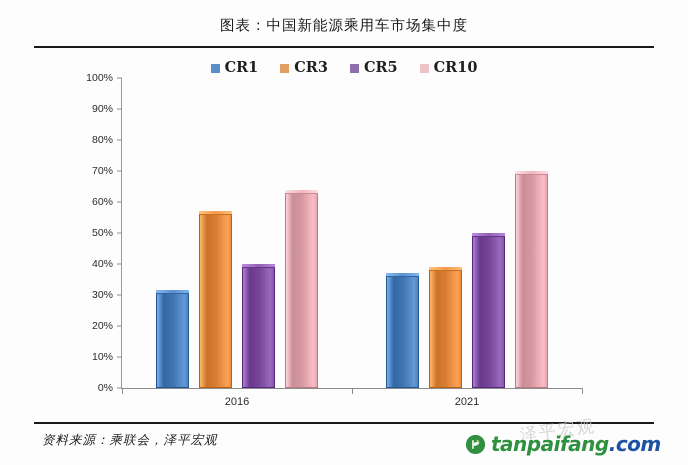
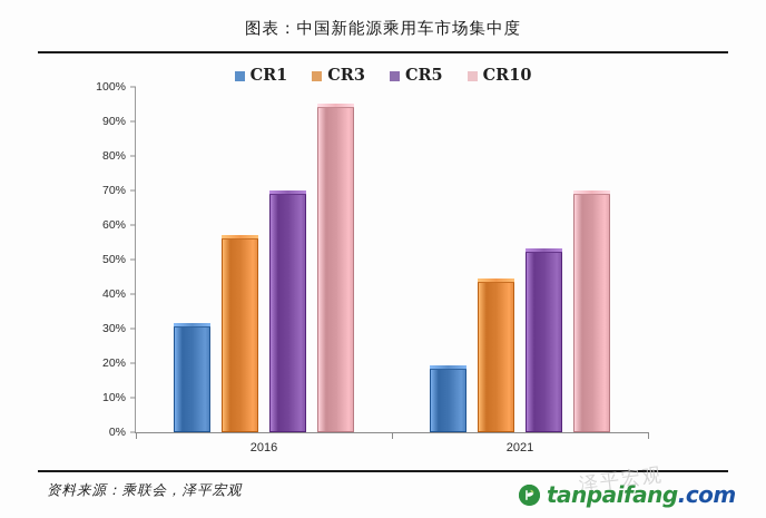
CR5/2016: 40% -> 70%
CR10/2016: 64% -> 95%
CR1/2021: 37% -> 19%
CR3/2021: 39% -> 44%
CR5/2021: 50% -> 53%
